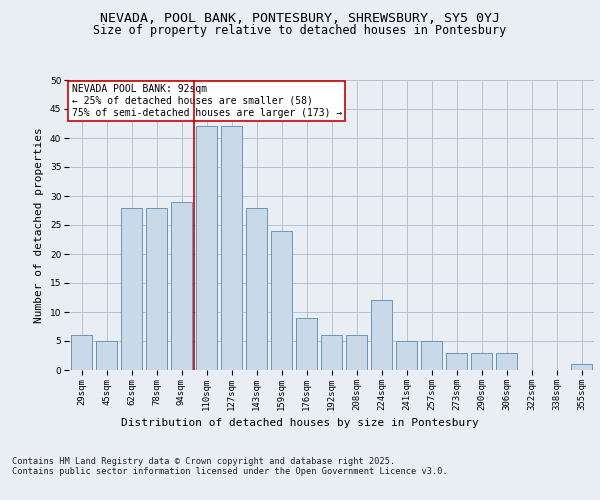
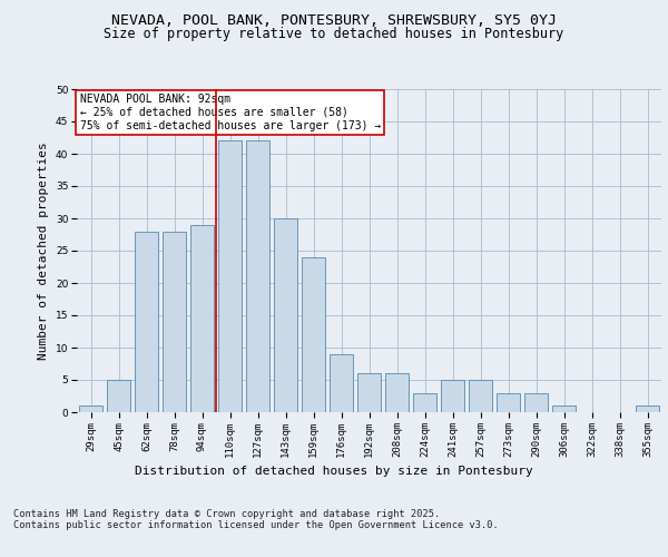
29sqm: 6 -> 1
143sqm: 28 -> 30
224sqm: 12 -> 3
306sqm: 3 -> 1
